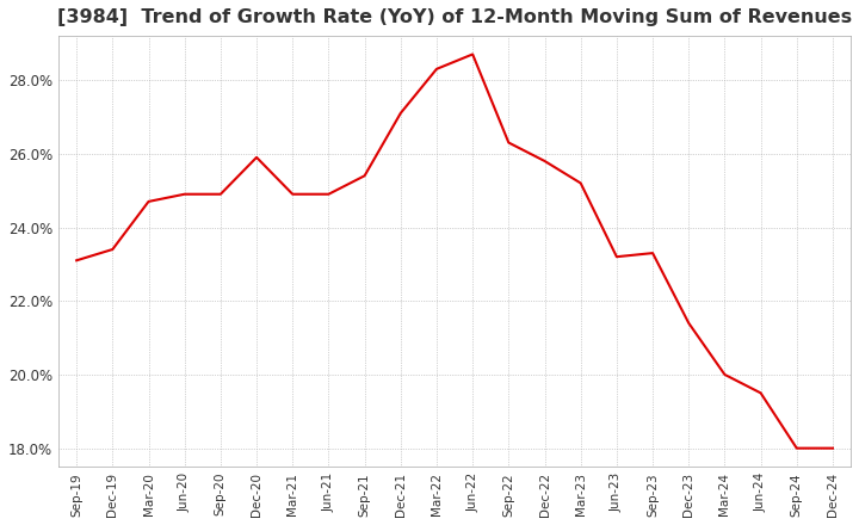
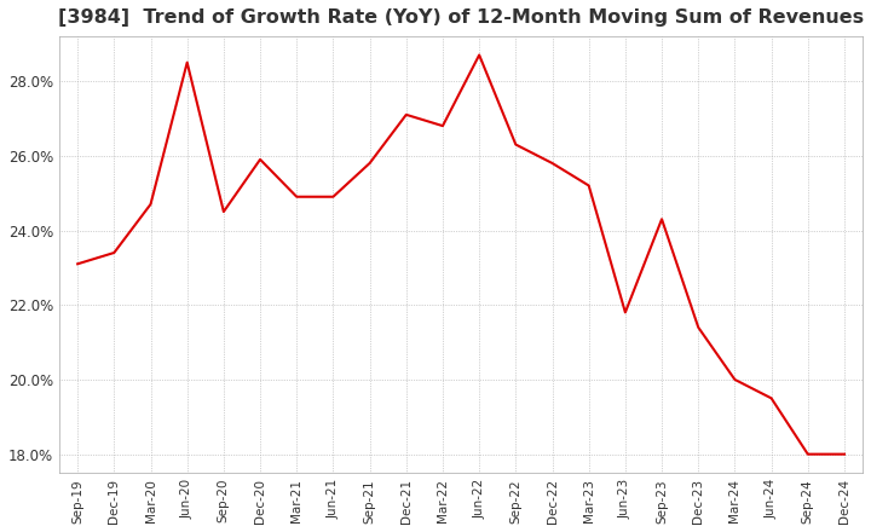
Jun-20: 24.9% -> 28.5%
Sep-20: 24.9% -> 24.5%
Sep-21: 25.4% -> 25.8%
Mar-22: 28.3% -> 26.8%
Jun-23: 23.2% -> 21.8%
Sep-23: 23.3% -> 24.3%
